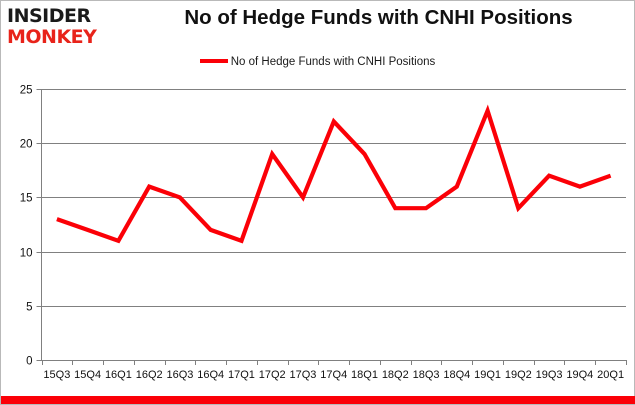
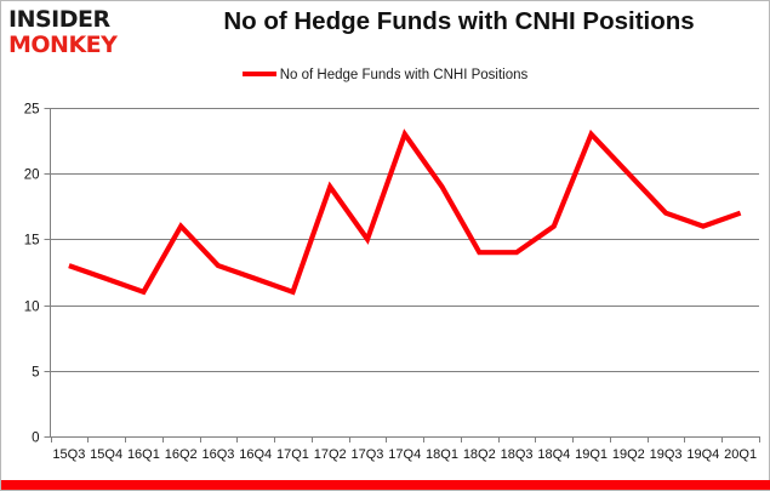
16Q3: 15 -> 13
17Q4: 22 -> 23
19Q2: 14 -> 20
